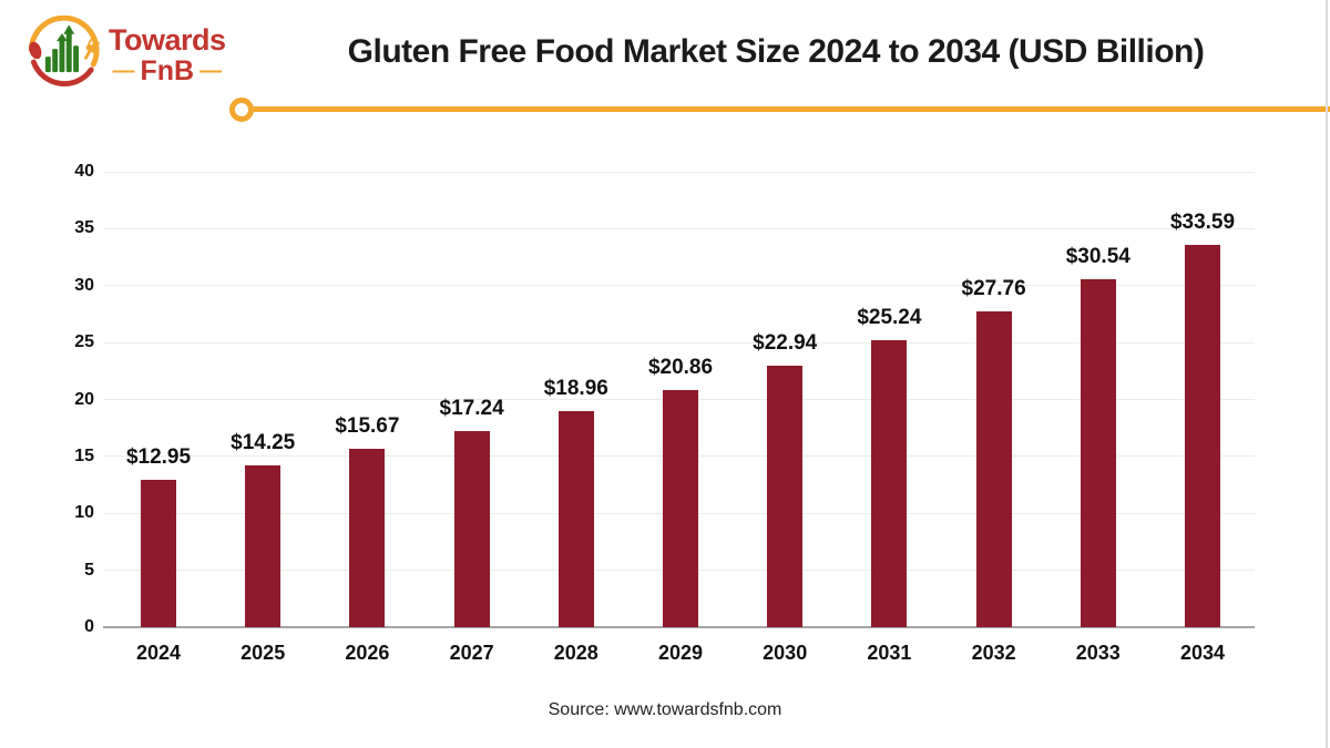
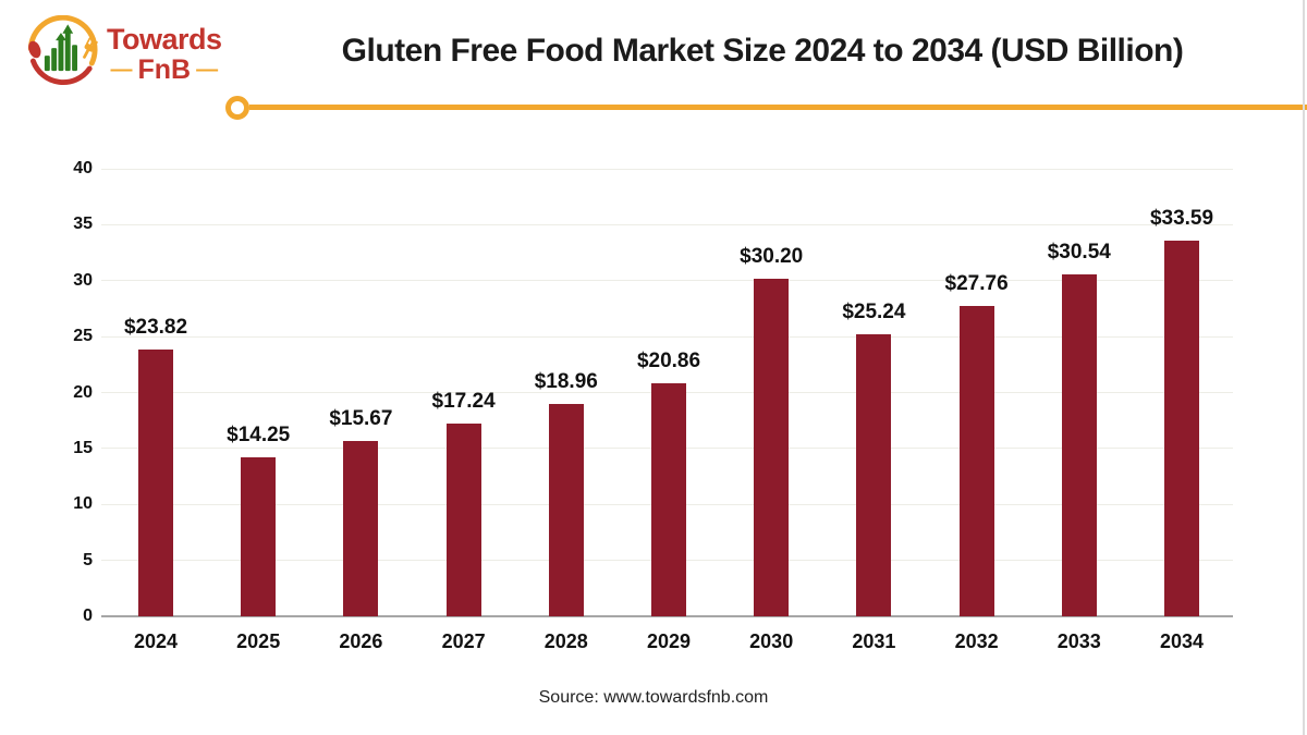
2024: $12.95 -> $23.82
2030: $22.94 -> $30.20
